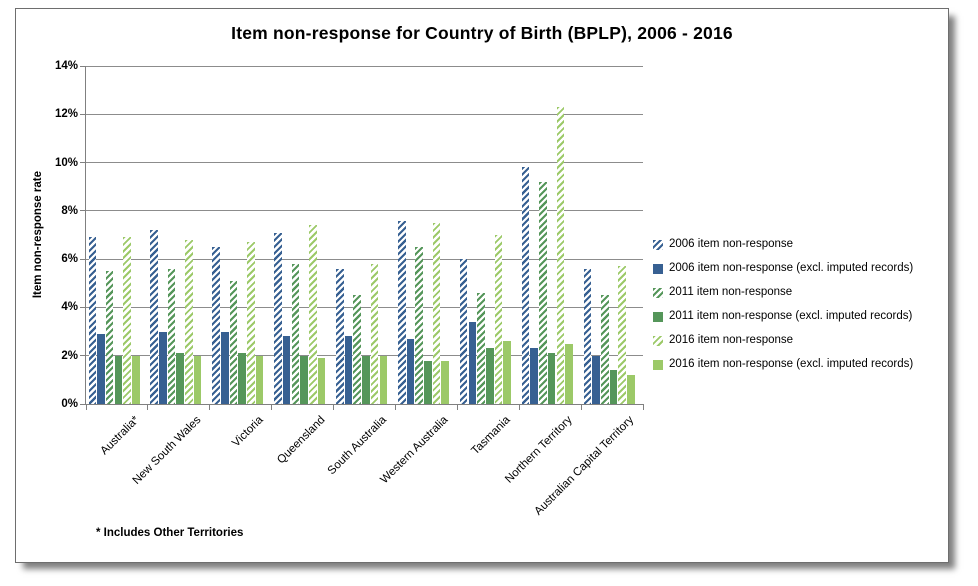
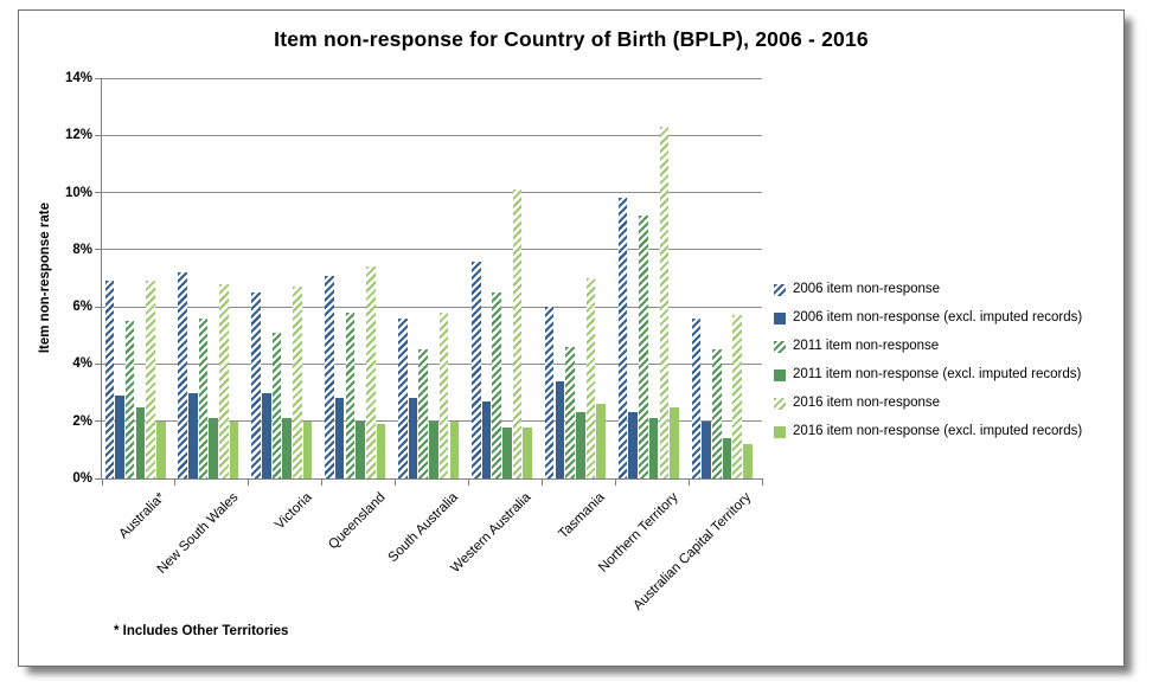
2011 item non-response (excl. imputed records)/Australia*: 2.0% -> 2.5%
2016 item non-response/Western Australia: 7.5% -> 10.1%
